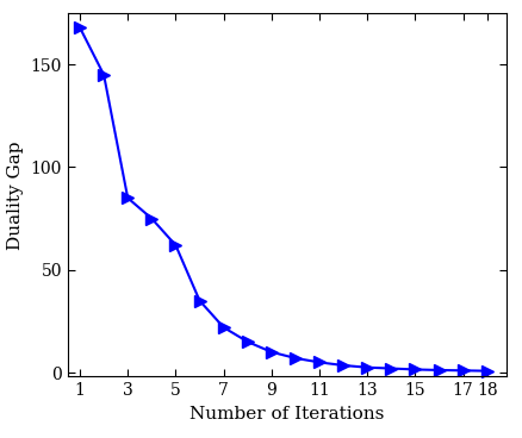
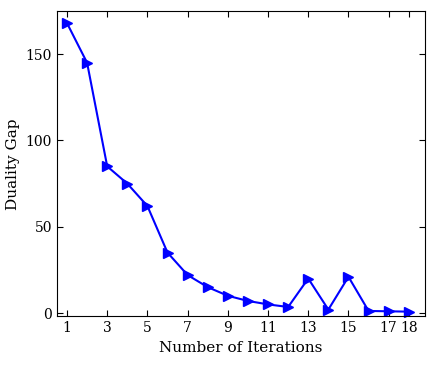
13: 2 -> 20
15: 2 -> 21
